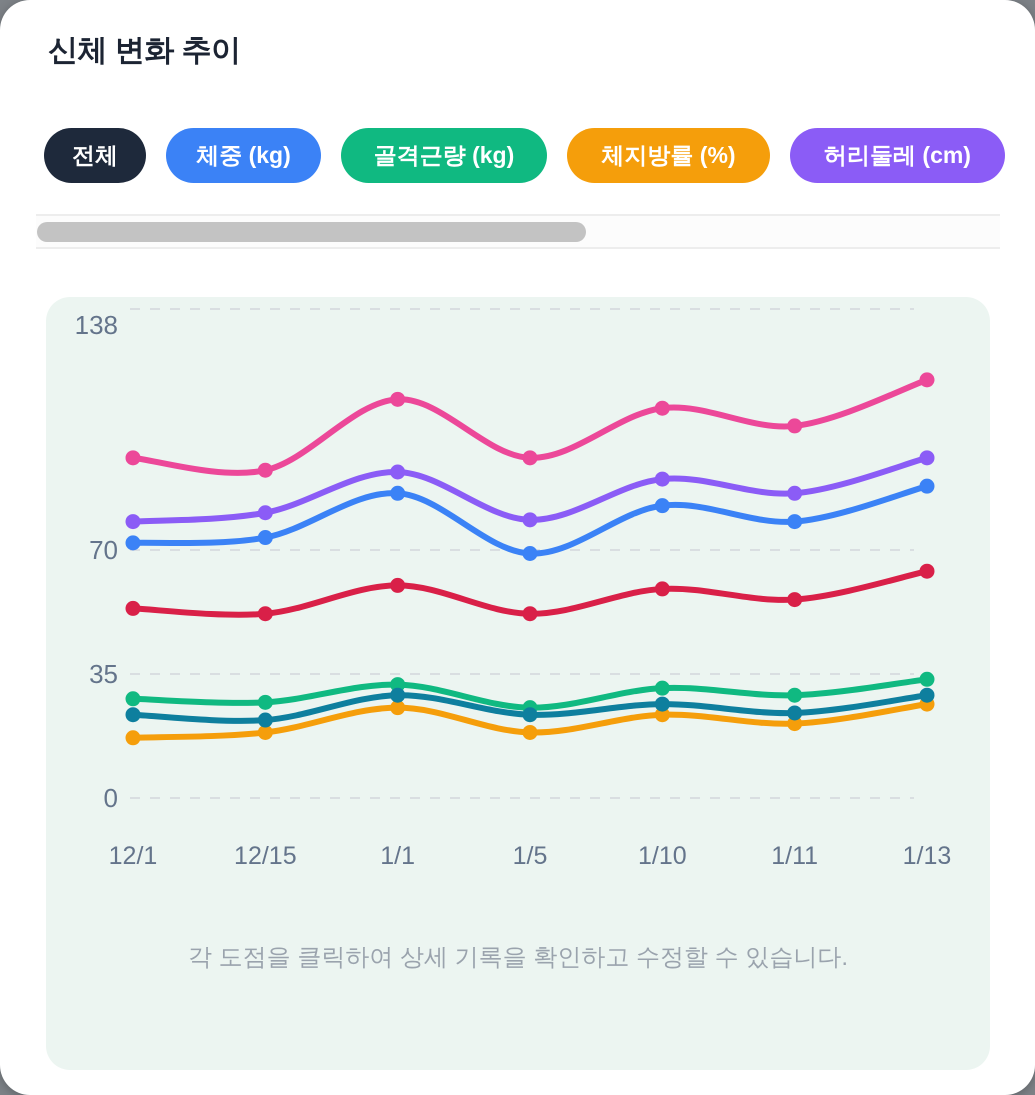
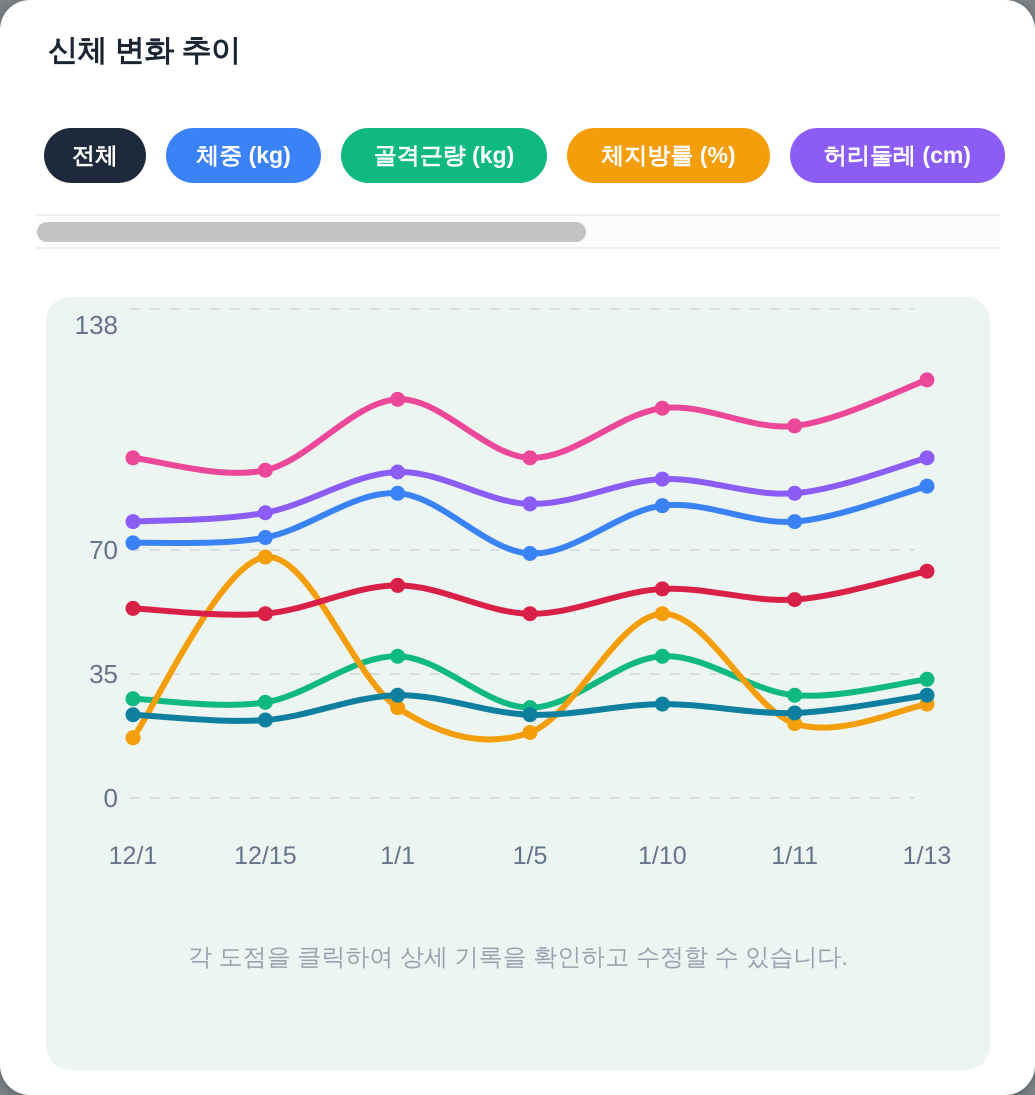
체지방률 (%)/12/15: 18 -> 68
골격근량 (kg)/1/1: 32 -> 40
허리둘레 (cm)/1/5: 78 -> 83
골격근량 (kg)/1/10: 31 -> 40
체지방률 (%)/1/10: 24 -> 52
